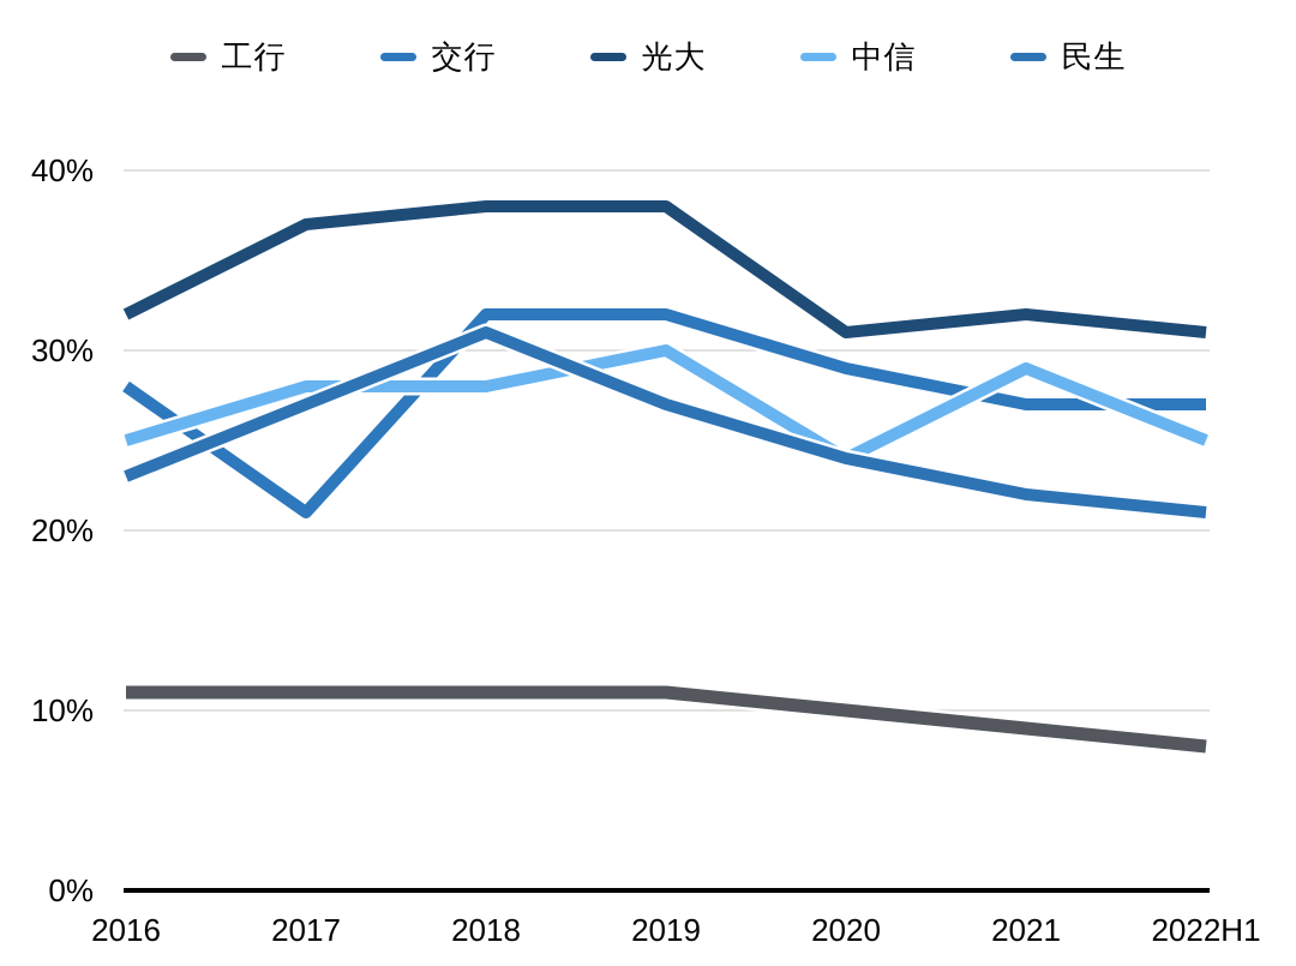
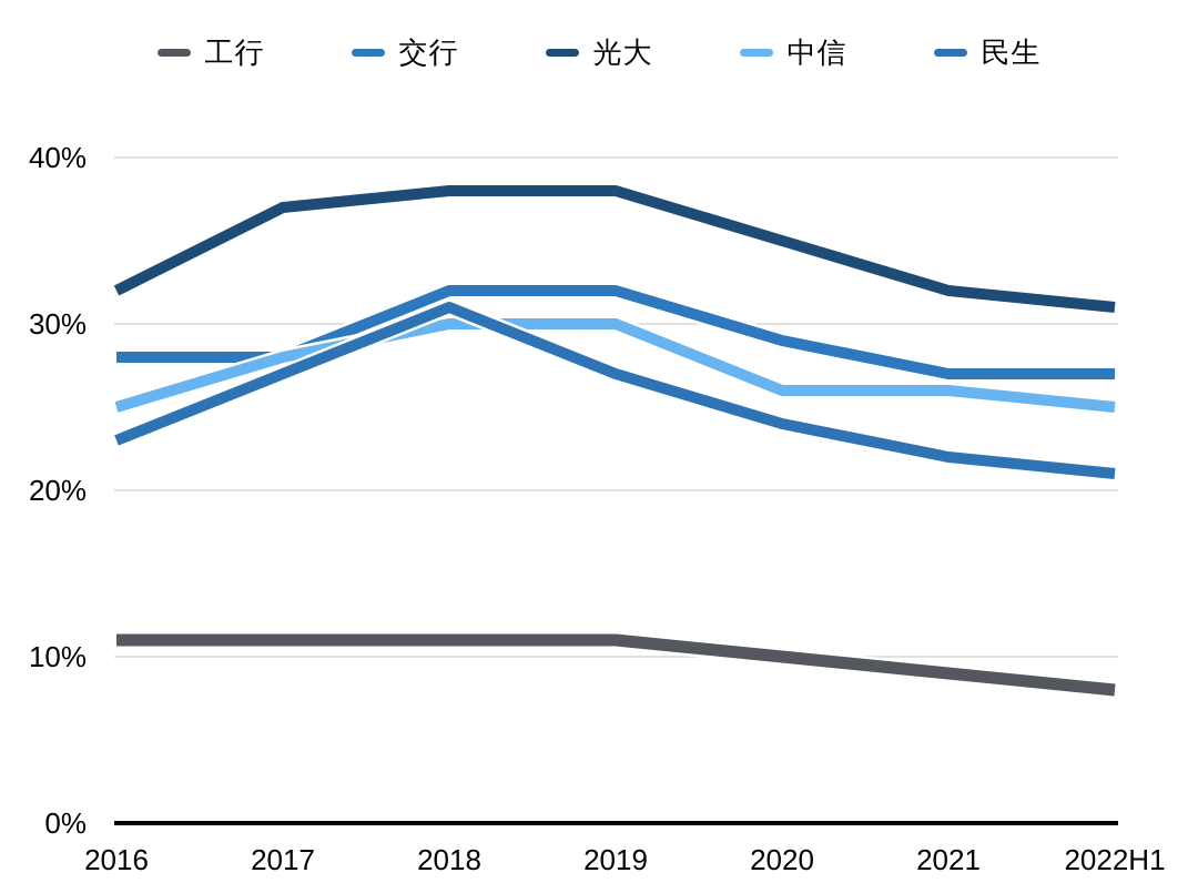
交行/2017: 21% -> 28%
中信/2018: 28% -> 30%
光大/2020: 31% -> 35%
中信/2020: 24% -> 26%
中信/2021: 29% -> 26%
